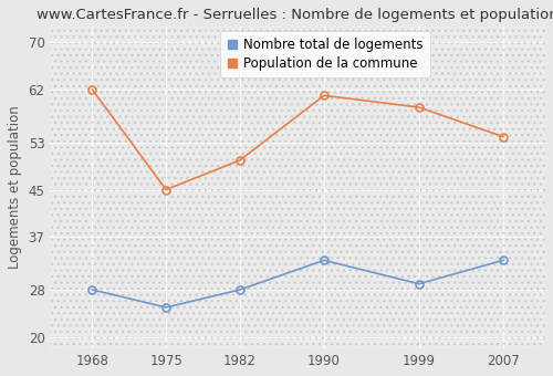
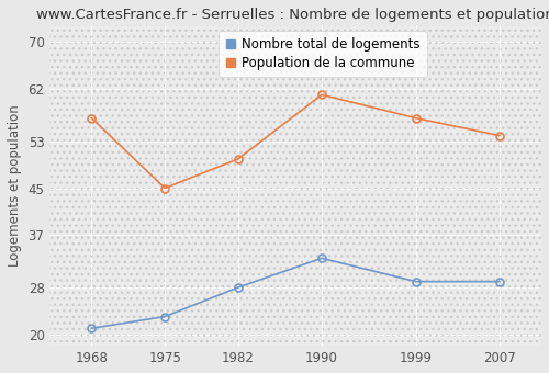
Nombre total de logements/1968: 28 -> 21
Population de la commune/1968: 62 -> 57
Nombre total de logements/1975: 25 -> 23
Population de la commune/1999: 59 -> 57
Nombre total de logements/2007: 33 -> 29
